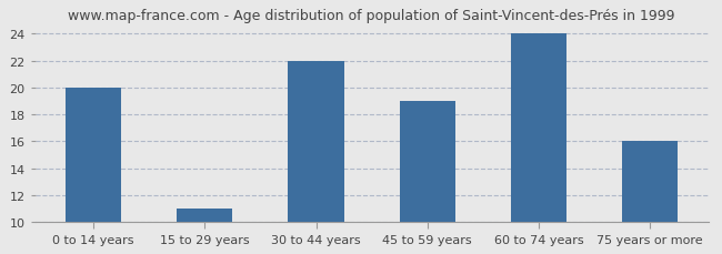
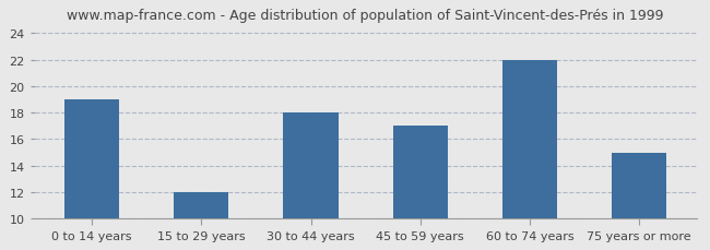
0 to 14 years: 20 -> 19
15 to 29 years: 11 -> 12
30 to 44 years: 22 -> 18
45 to 59 years: 19 -> 17
60 to 74 years: 24 -> 22
75 years or more: 16 -> 15
